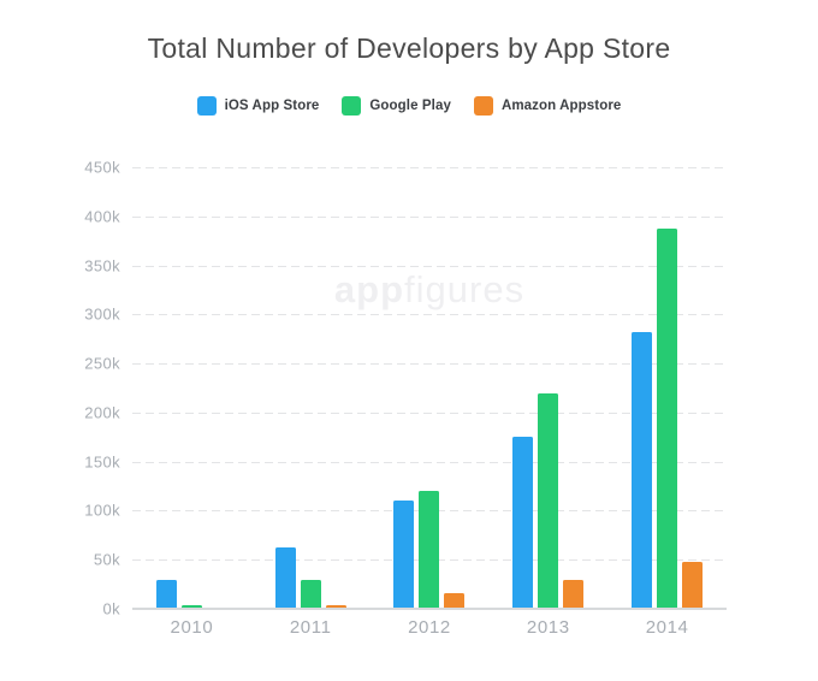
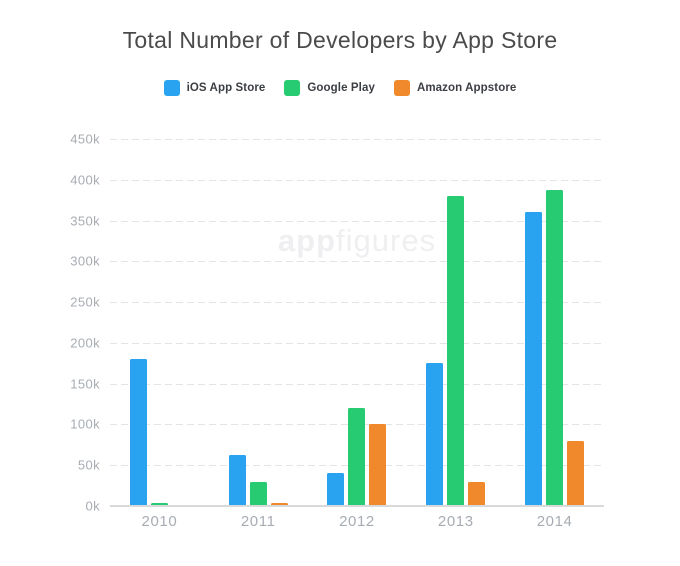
iOS App Store/2010: 30k -> 180k
iOS App Store/2012: 110k -> 40k
Amazon Appstore/2012: 20k -> 100k
Google Play/2013: 220k -> 380k
iOS App Store/2014: 280k -> 360k
Amazon Appstore/2014: 50k -> 80k
